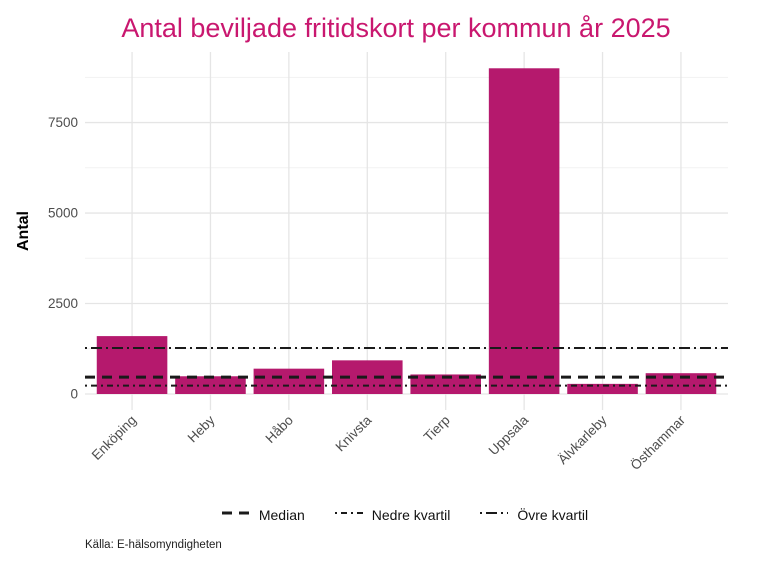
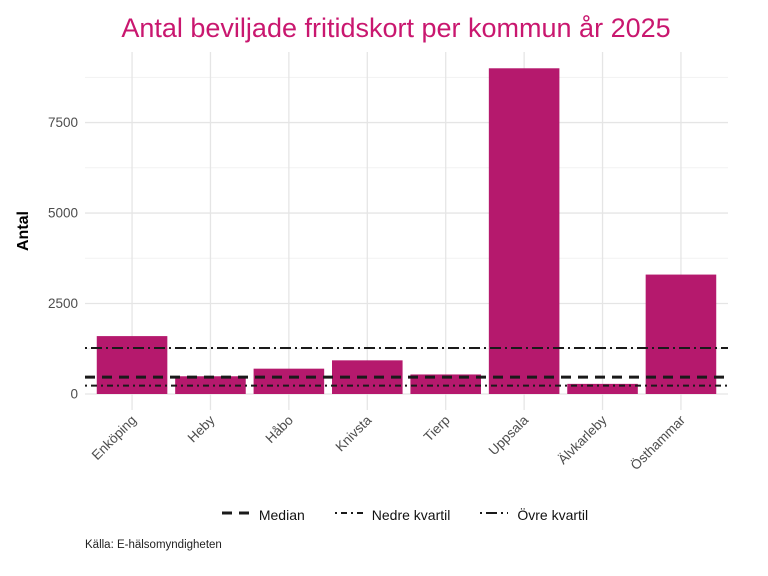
Östhammar: 600 -> 3300
